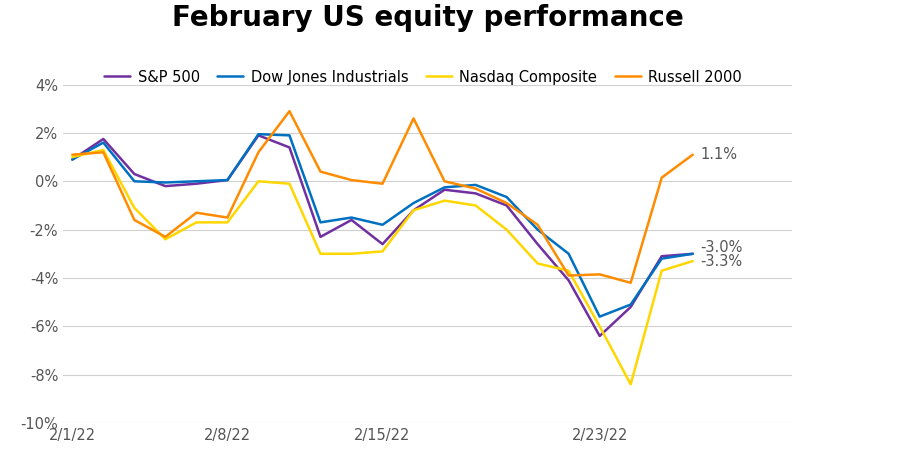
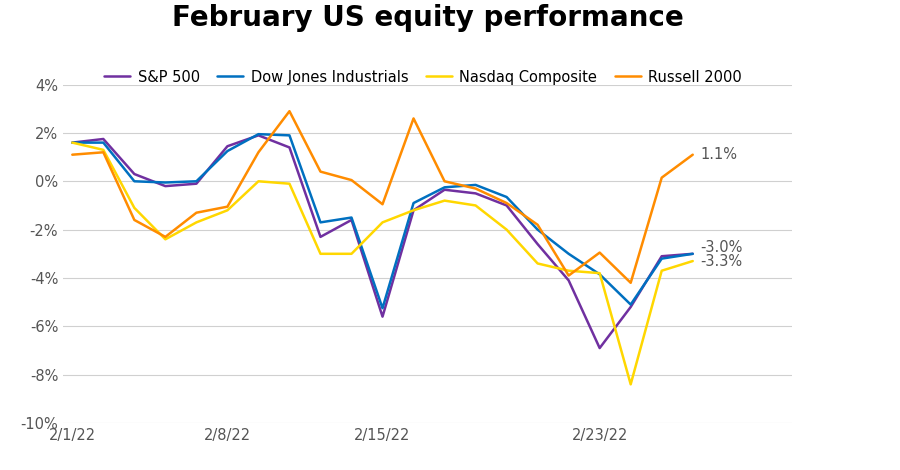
S&P 500/2/1/22: 0.90% -> 1.60%
Dow Jones Industrials/2/1/22: 0.90% -> 1.60%
Nasdaq Composite/2/1/22: 1.0% -> 1.6%
S&P 500/2/8/22: 0.05% -> 1.45%
Dow Jones Industrials/2/8/22: 0.05% -> 1.25%
Nasdaq Composite/2/8/22: -1.7% -> -1.2%
Russell 2000/2/8/22: -1.50% -> -1.05%
S&P 500/2/15/22: -2.60% -> -5.60%
Dow Jones Industrials/2/15/22: -1.80% -> -5.25%
Nasdaq Composite/2/15/22: -2.9% -> -1.7%
Russell 2000/2/15/22: -0.10% -> -0.95%
S&P 500/2/23/22: -6.40% -> -6.90%
Dow Jones Industrials/2/23/22: -5.60% -> -3.85%
Nasdaq Composite/2/23/22: -6.0% -> -3.8%
Russell 2000/2/23/22: -3.85% -> -2.95%
